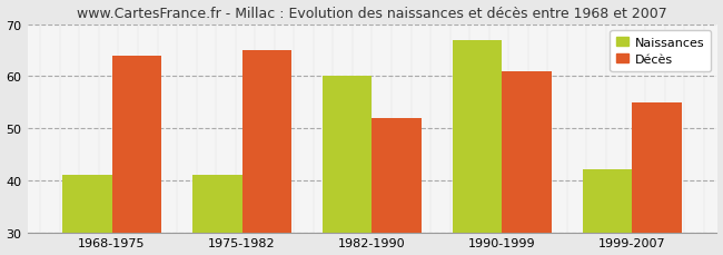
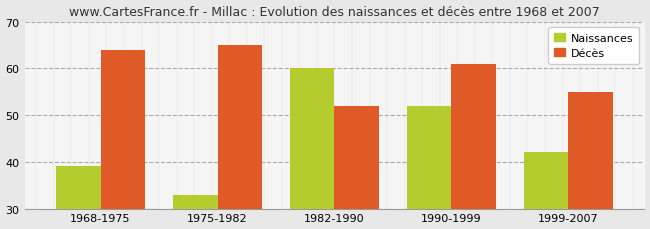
Naissances/1968-1975: 41 -> 39
Naissances/1975-1982: 41 -> 33
Naissances/1990-1999: 67 -> 52
